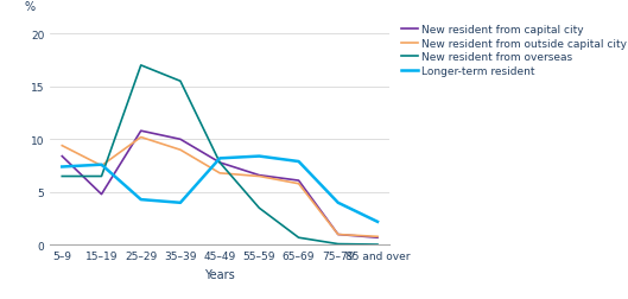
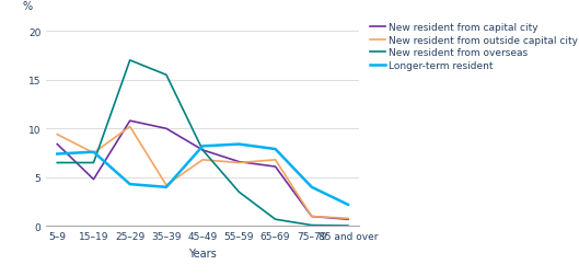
New resident from outside capital city/35–39: 9.0 -> 4.2
New resident from outside capital city/65–69: 5.8 -> 6.8
